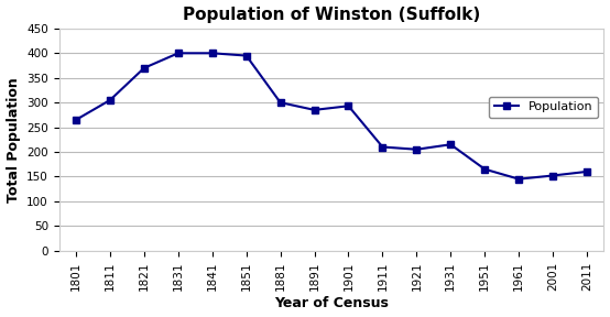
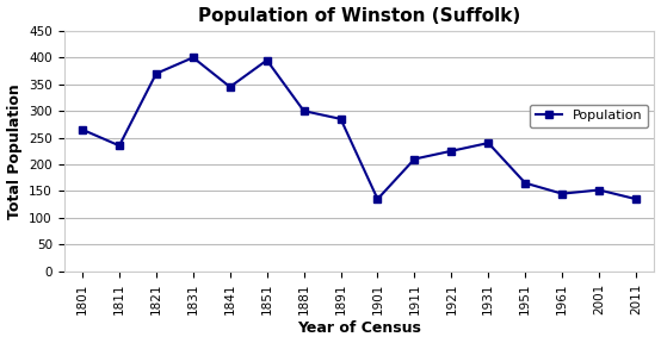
1811: 305 -> 235
1841: 400 -> 345
1901: 293 -> 135
1921: 205 -> 225
1931: 215 -> 240
2011: 160 -> 135
